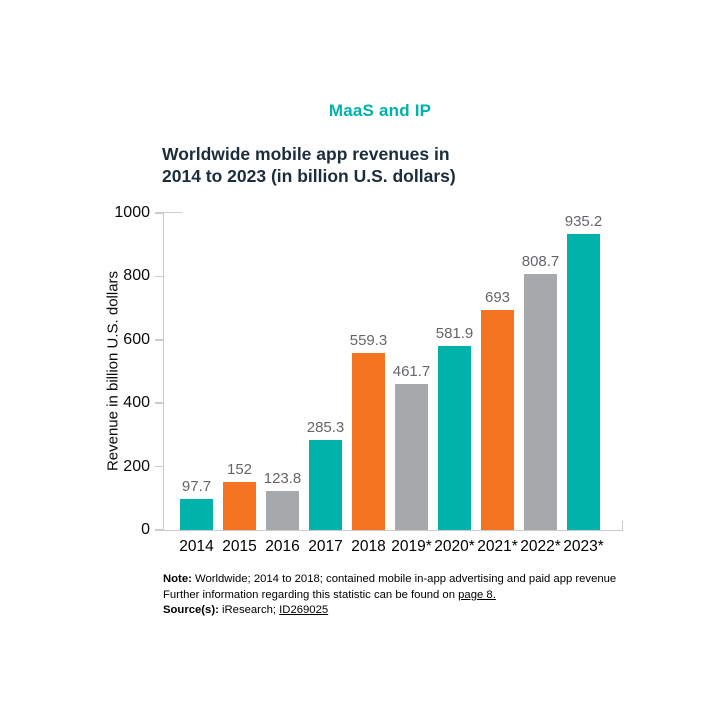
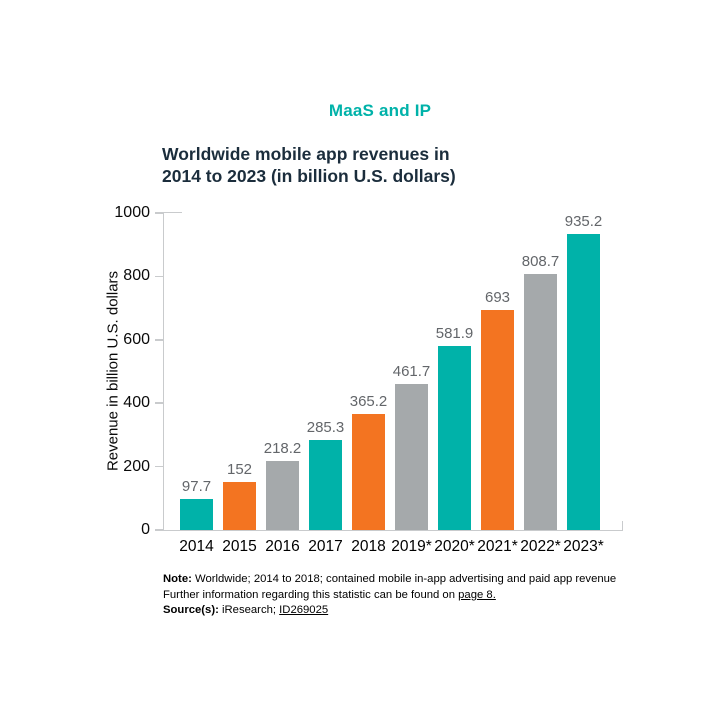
2016: 123.8 -> 218.2
2018: 559.3 -> 365.2
